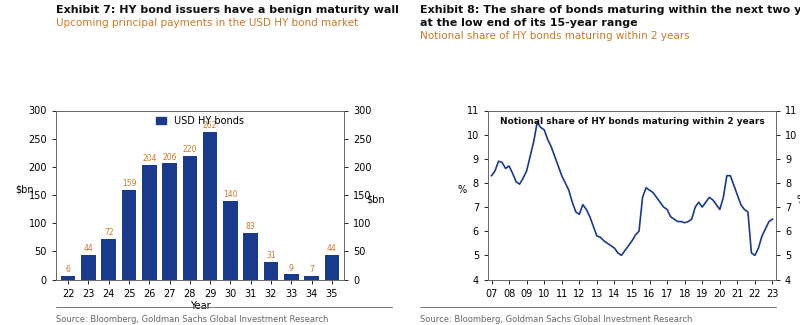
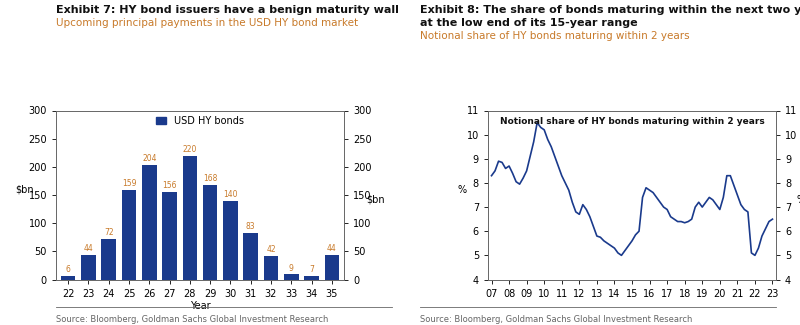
27: 206 -> 156
29: 262 -> 168
32: 31 -> 42
